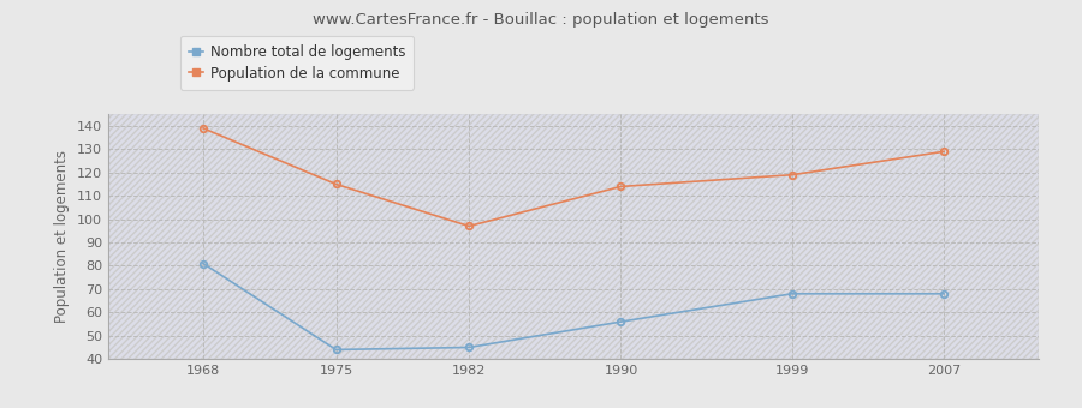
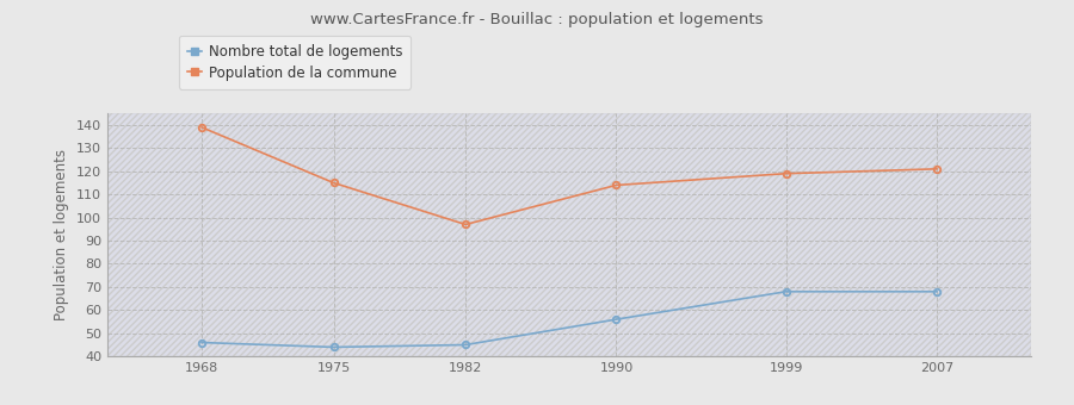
Nombre total de logements/1968: 81 -> 46
Population de la commune/2007: 129 -> 121
